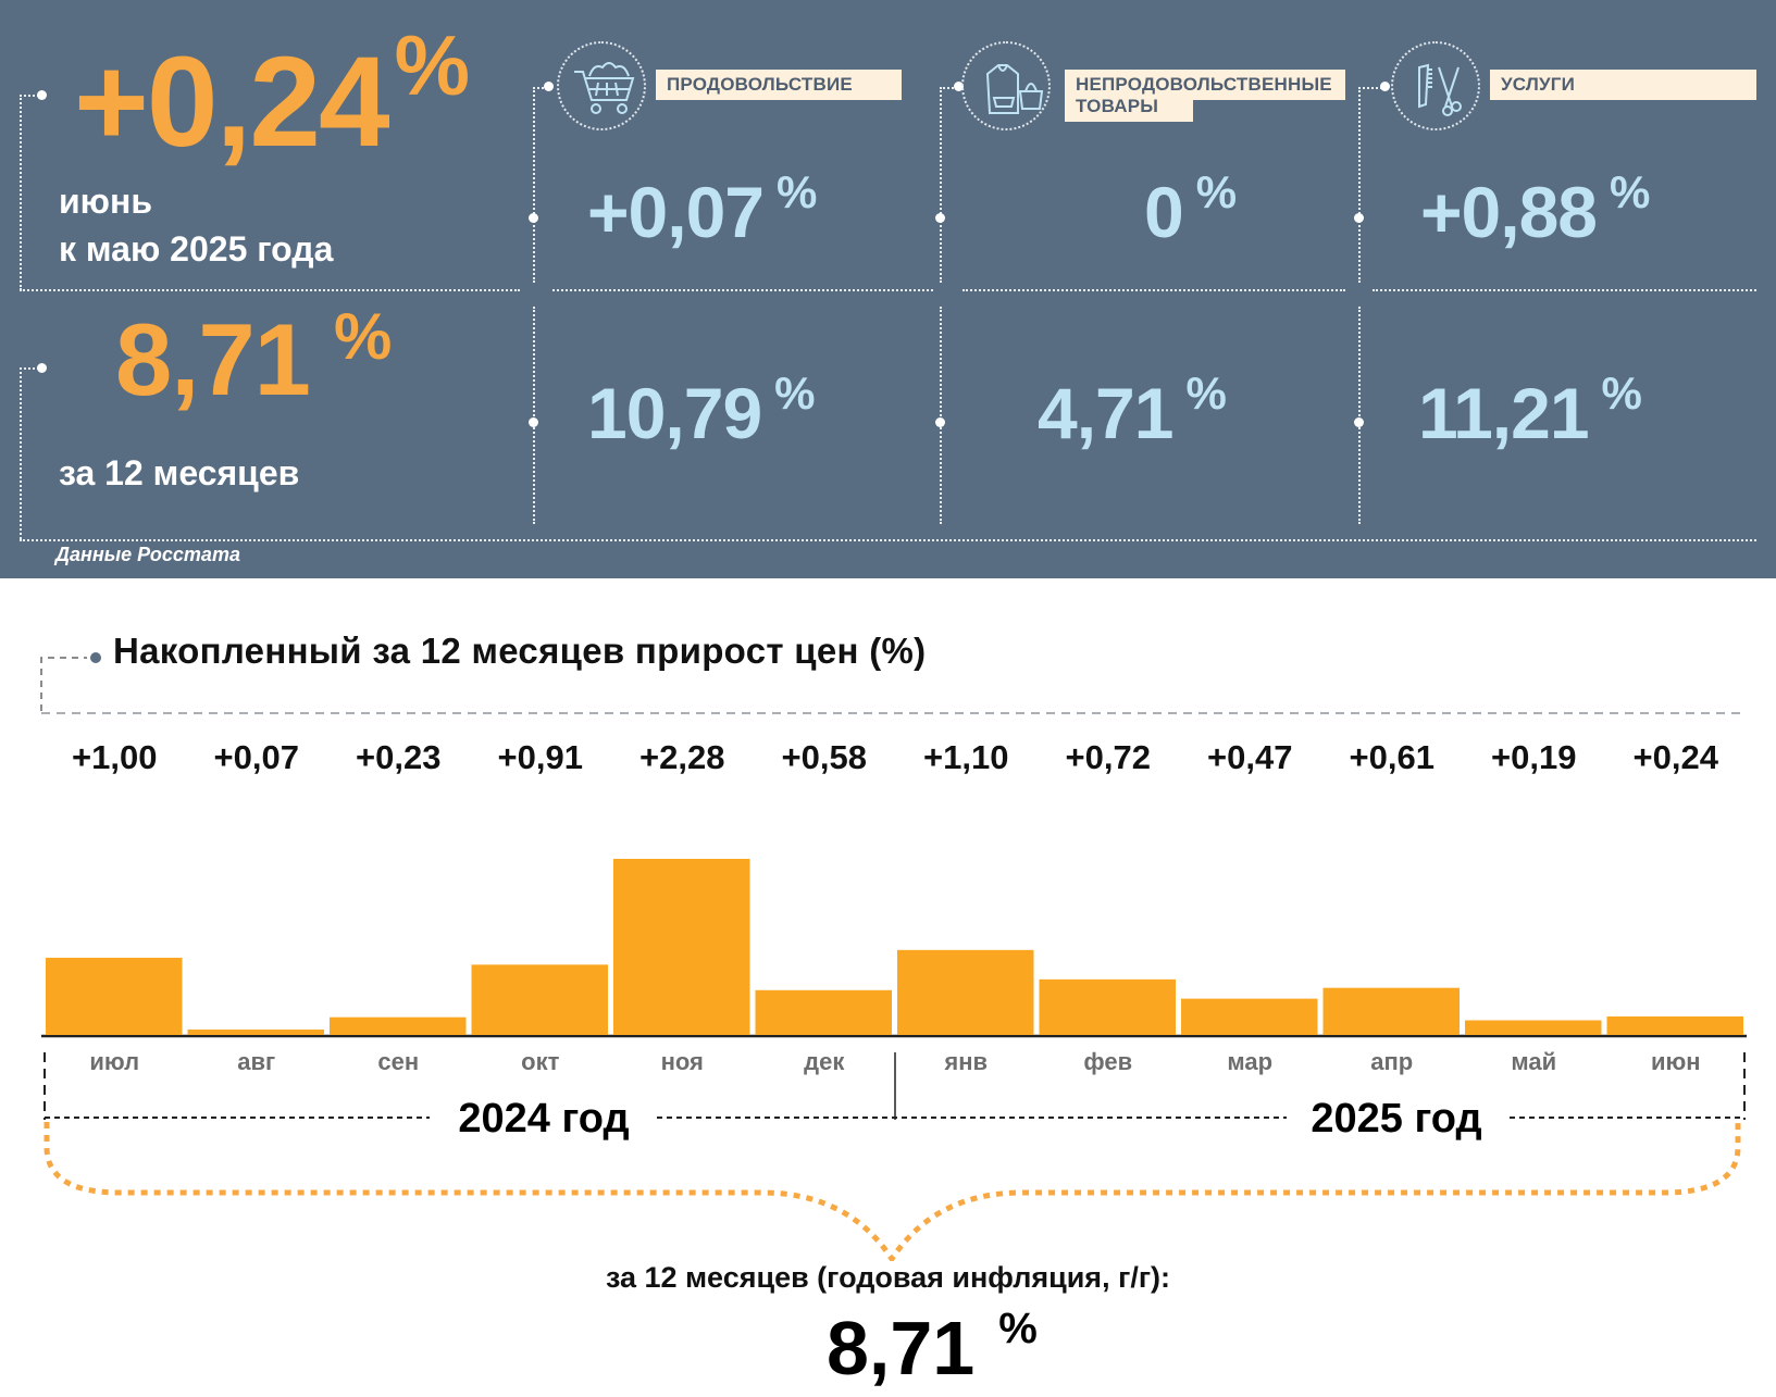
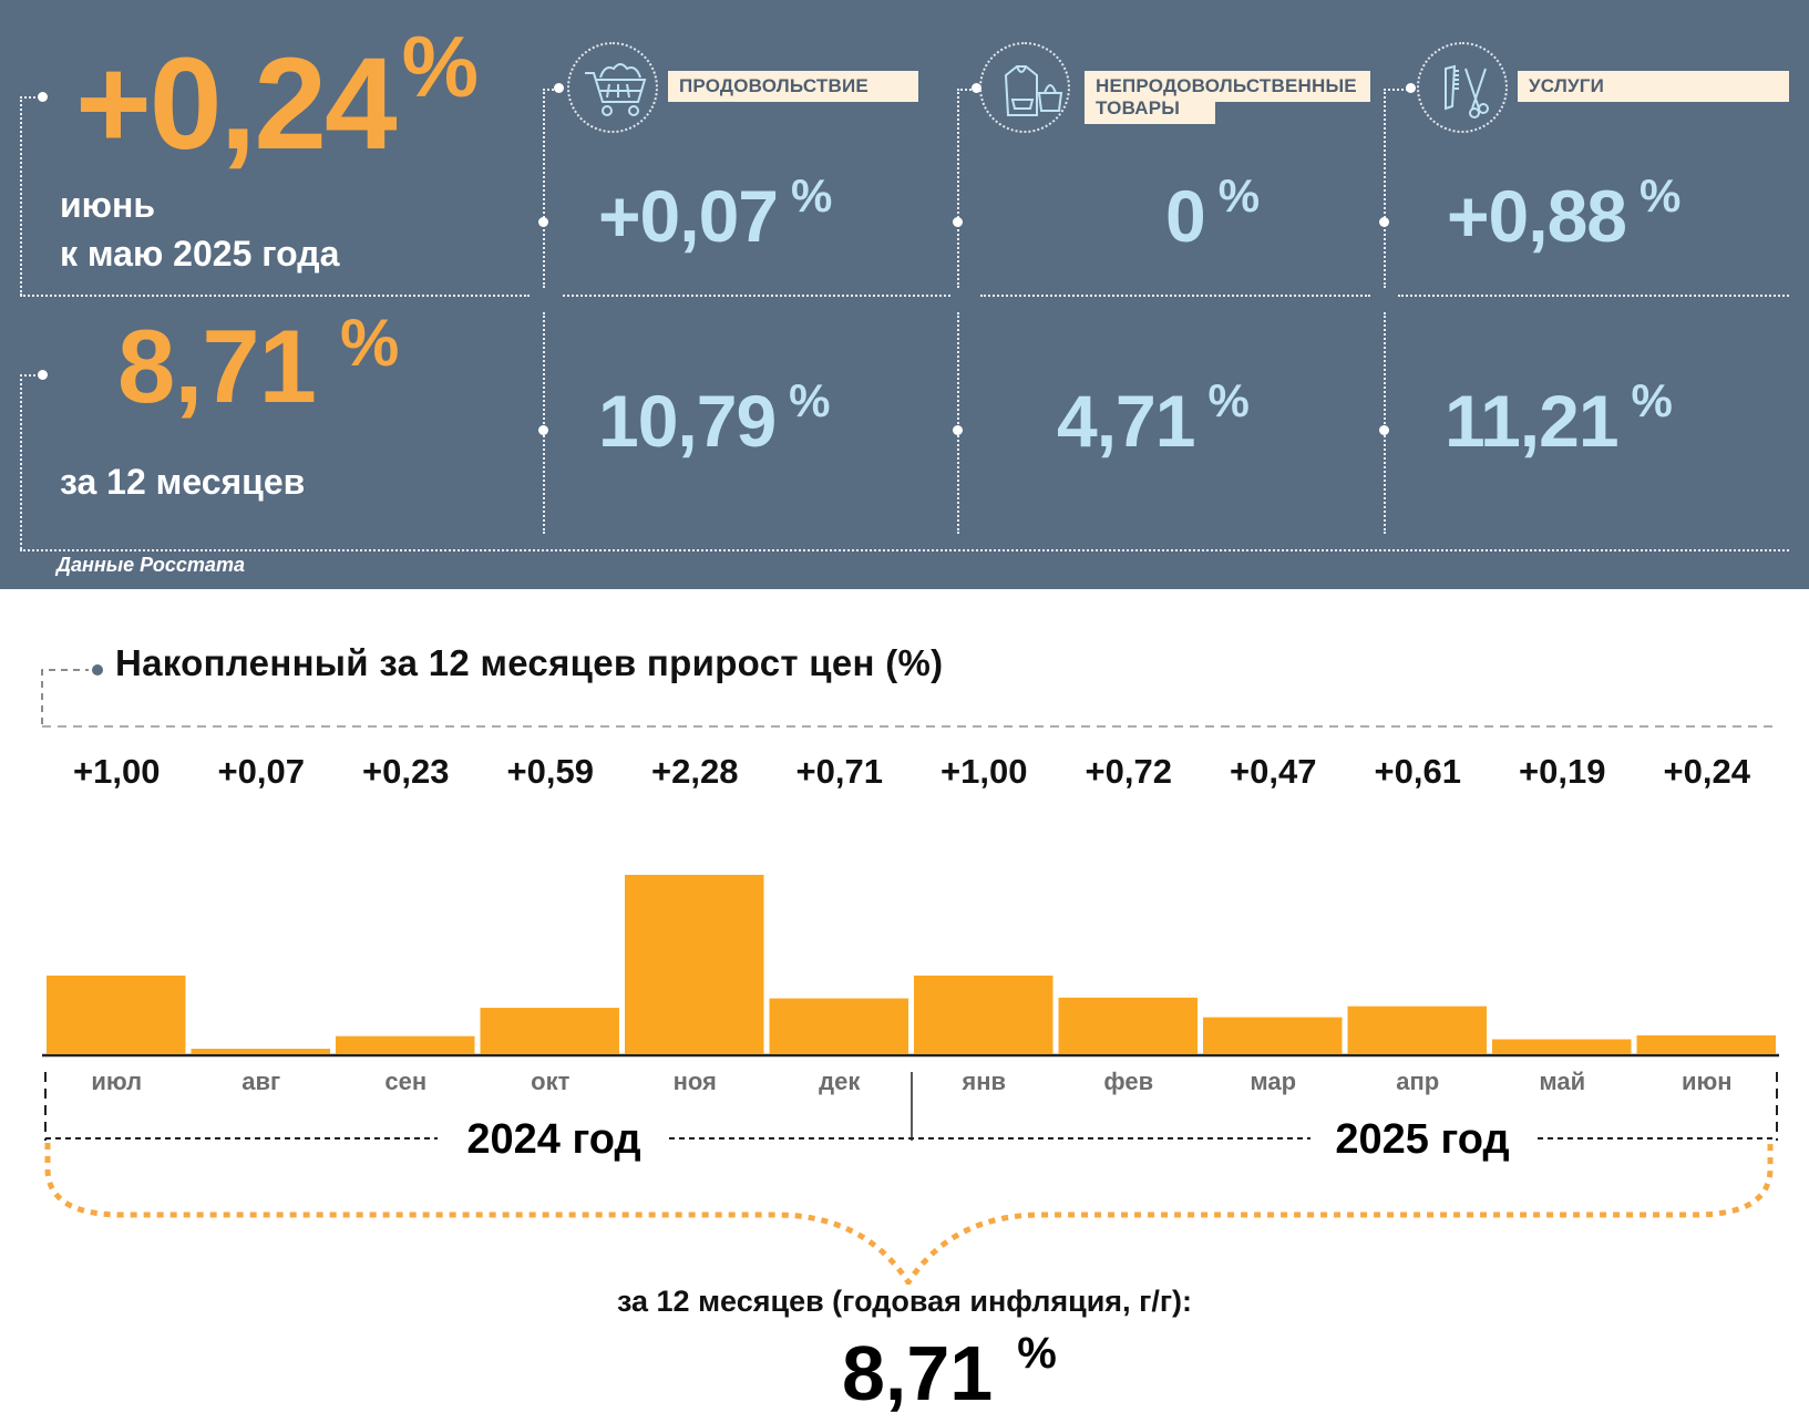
окт: +0,91 -> +0,59
дек: +0,58 -> +0,71
янв: +1,10 -> +1,00
